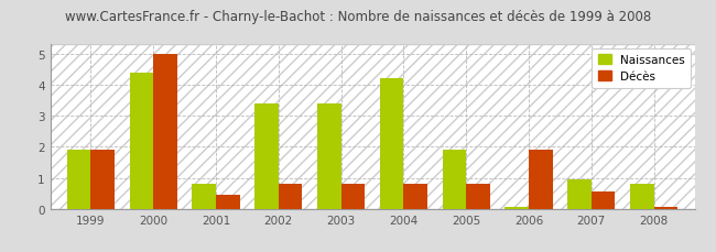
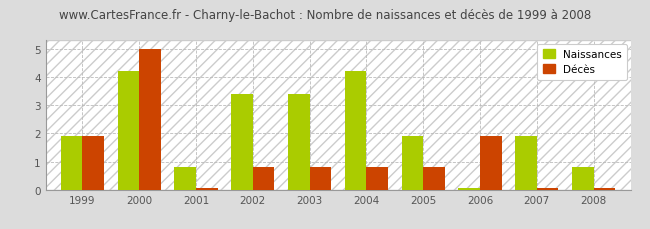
Naissances/2000: 4.40 -> 4.20
Décès/2001: 0.45 -> 0.05
Naissances/2007: 0.95 -> 1.90
Décès/2007: 0.55 -> 0.05
